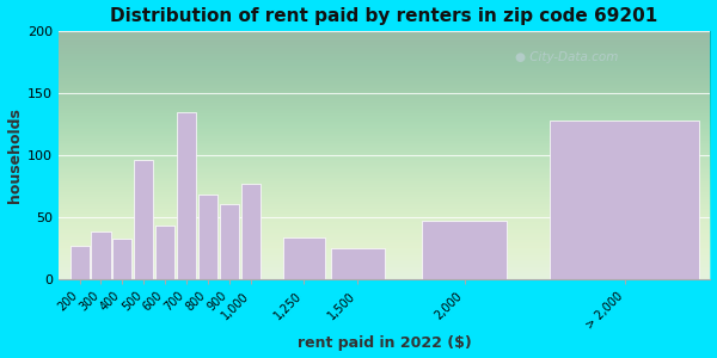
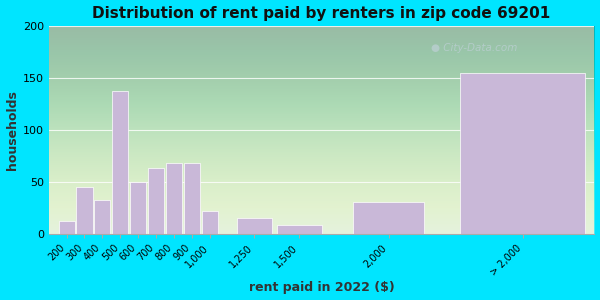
200: 27 -> 12
300: 38 -> 45
500: 96 -> 137
600: 43 -> 50
700: 134 -> 63
900: 60 -> 68
1,000: 77 -> 22
1,250: 33 -> 15
1,500: 25 -> 8
2,000: 47 -> 30
> 2,000: 128 -> 155
